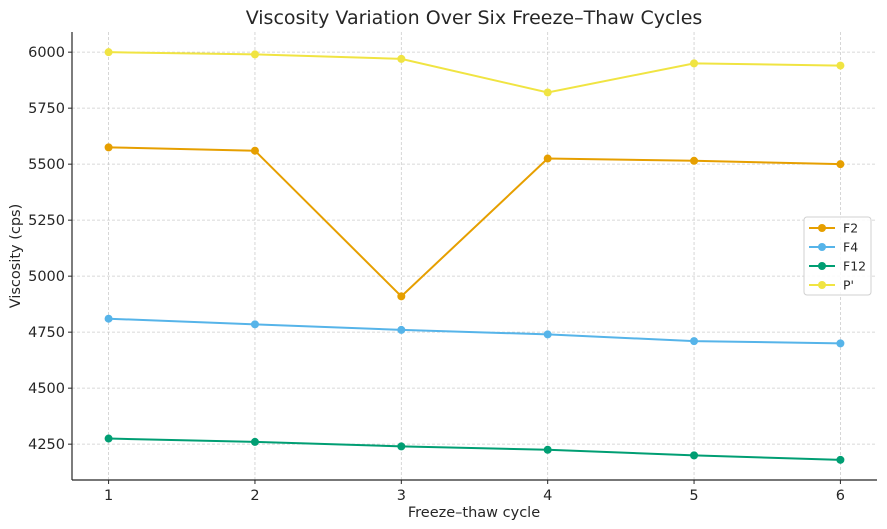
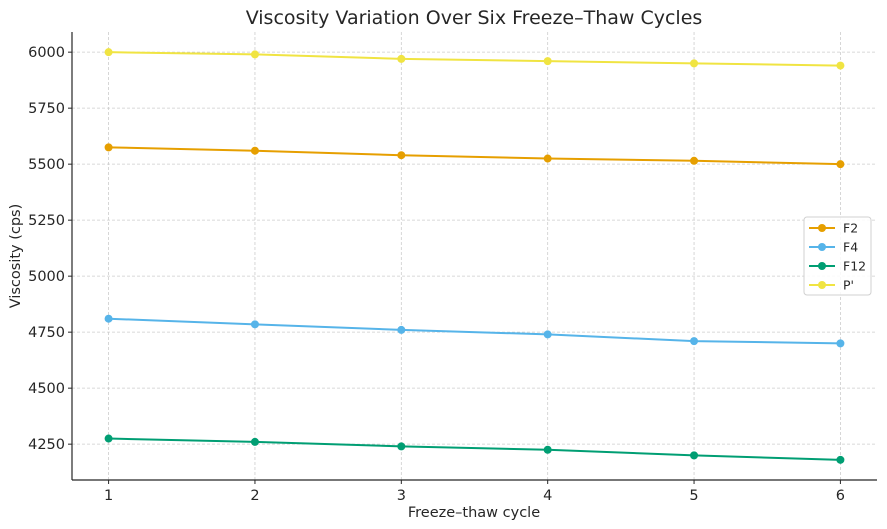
F2/3: 4910 -> 5540
P'/4: 5820 -> 5960
